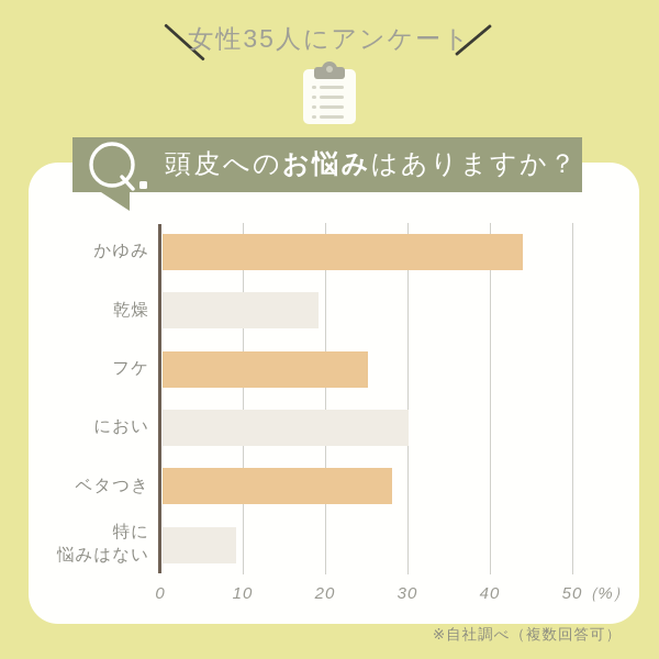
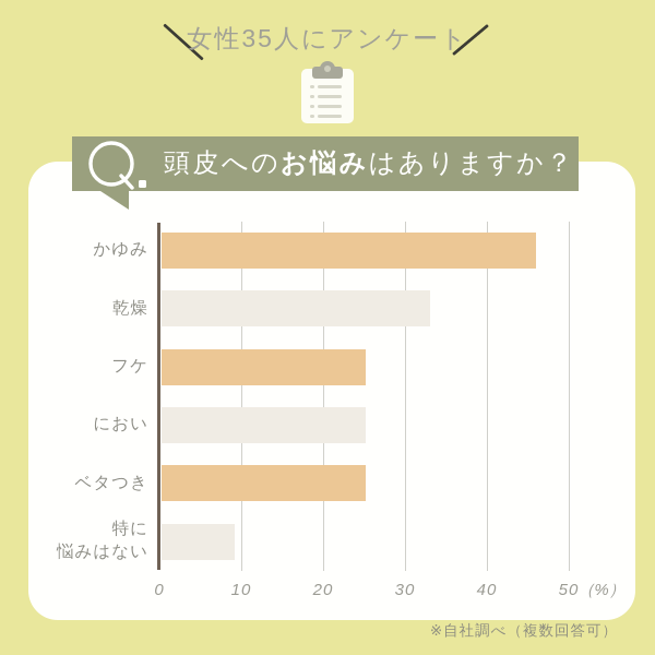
かゆみ: 44 -> 46
乾燥: 19 -> 33
におい: 30 -> 25
ベタつき: 28 -> 25
